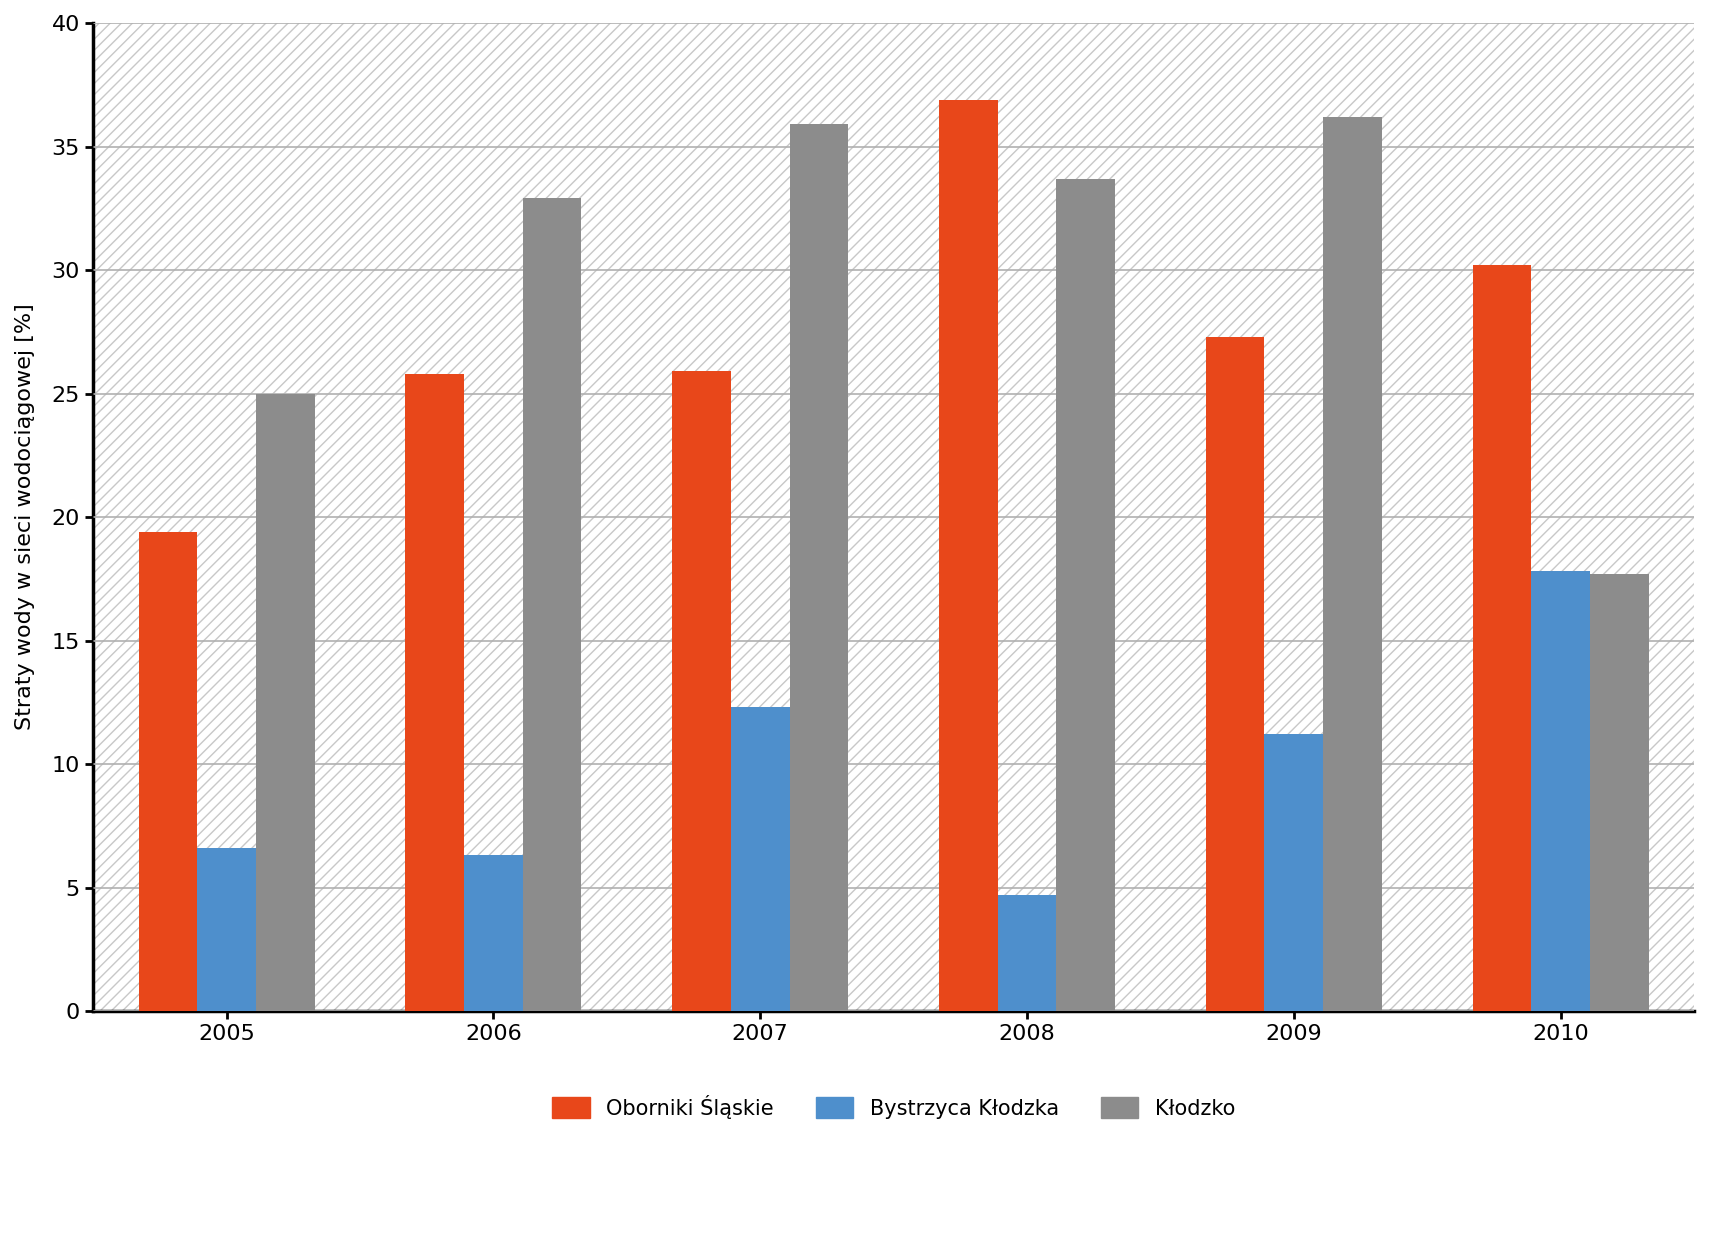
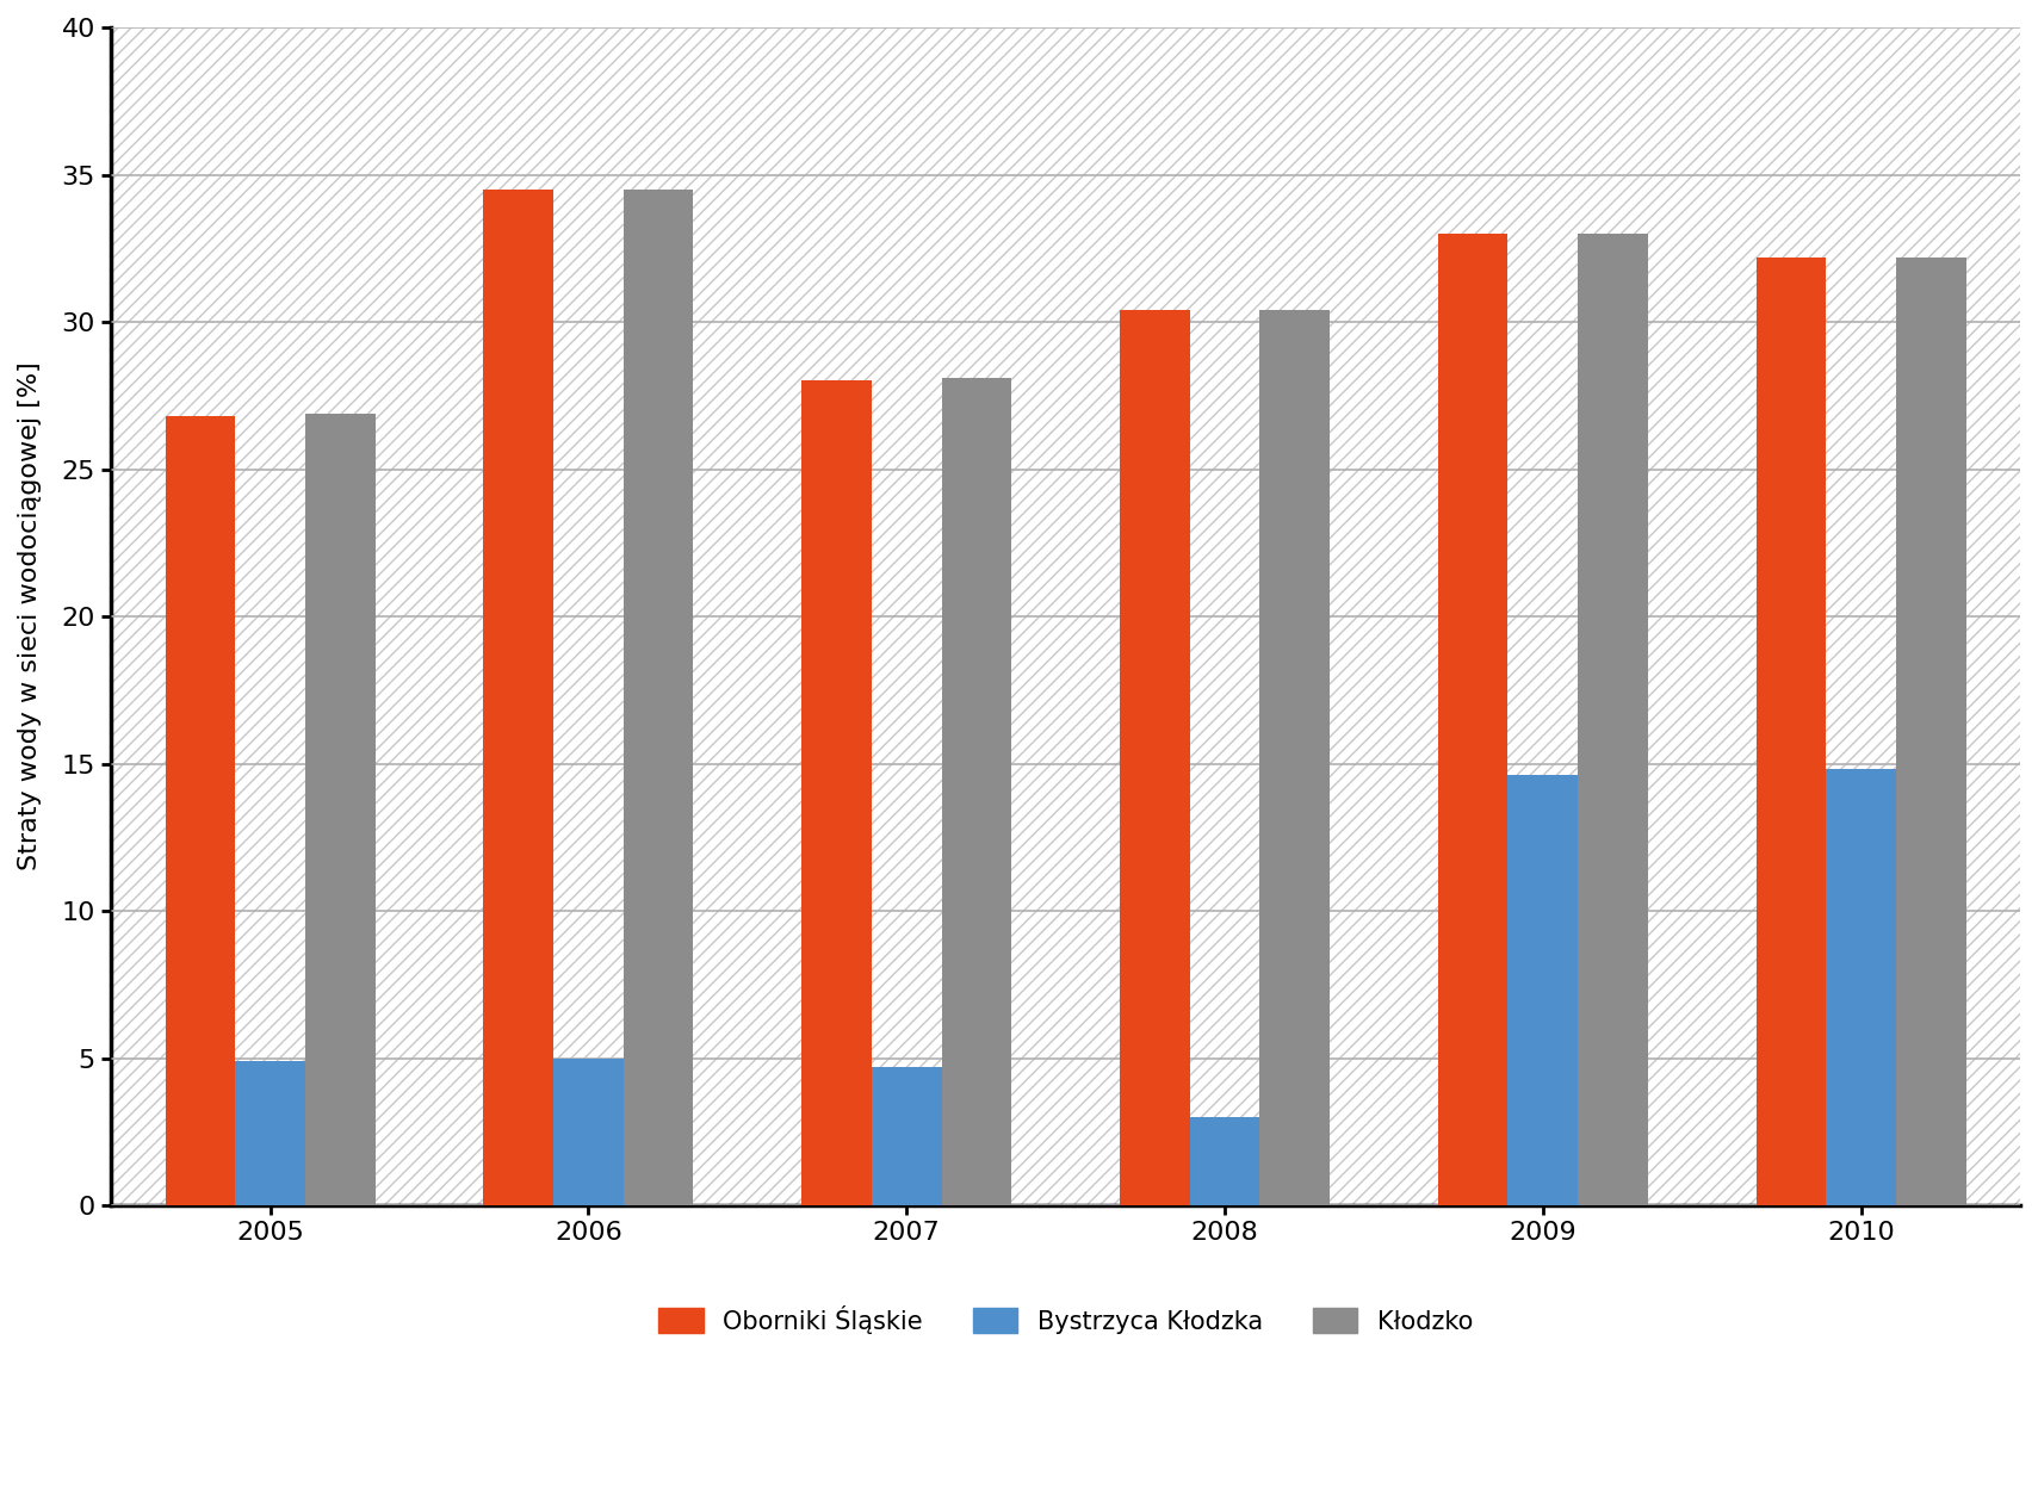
Oborniki Śląskie/2005: 19.4 -> 26.8
Bystrzyca Kłodzka/2005: 6.6 -> 4.9
Kłodzko/2005: 25.0 -> 26.9
Oborniki Śląskie/2006: 25.8 -> 34.5
Bystrzyca Kłodzka/2006: 6.3 -> 5.0
Kłodzko/2006: 32.9 -> 34.5
Oborniki Śląskie/2007: 25.9 -> 28.0
Bystrzyca Kłodzka/2007: 12.3 -> 4.7
Kłodzko/2007: 35.9 -> 28.1
Oborniki Śląskie/2008: 36.9 -> 30.4
Bystrzyca Kłodzka/2008: 4.7 -> 3.0
Kłodzko/2008: 33.7 -> 30.4
Oborniki Śląskie/2009: 27.3 -> 33.0
Bystrzyca Kłodzka/2009: 11.2 -> 14.6
Kłodzko/2009: 36.2 -> 33.0
Oborniki Śląskie/2010: 30.2 -> 32.2
Bystrzyca Kłodzka/2010: 17.8 -> 14.8
Kłodzko/2010: 17.7 -> 32.2
